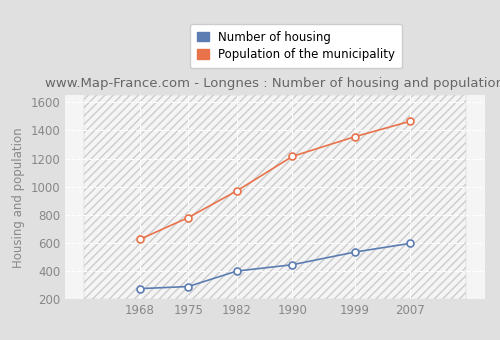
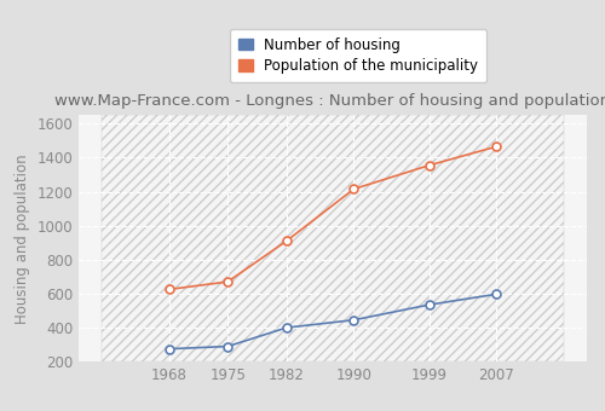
Population of the municipality/1975: 780 -> 670
Population of the municipality/1982: 970 -> 910
